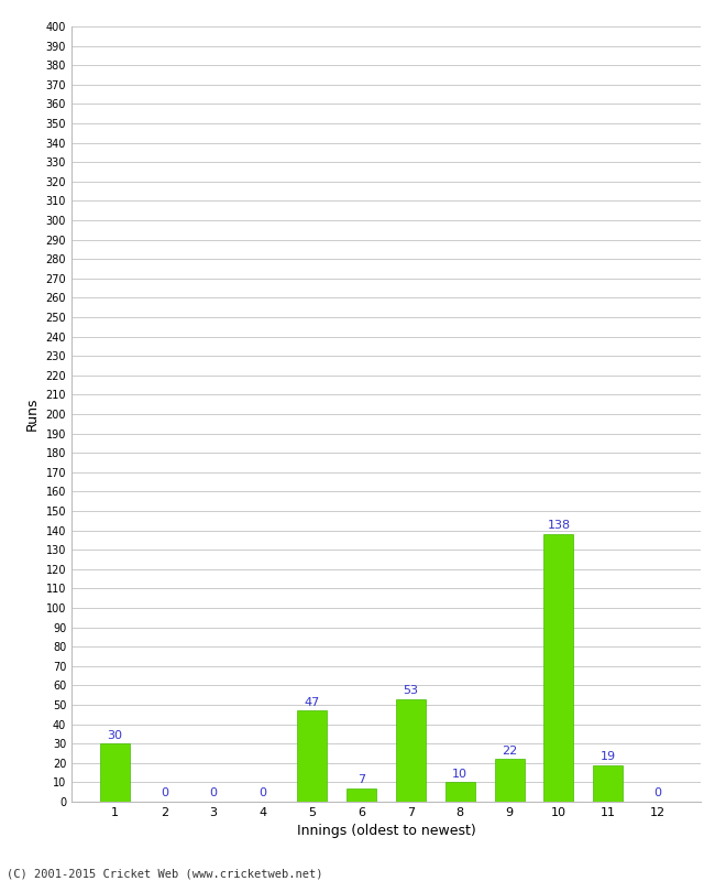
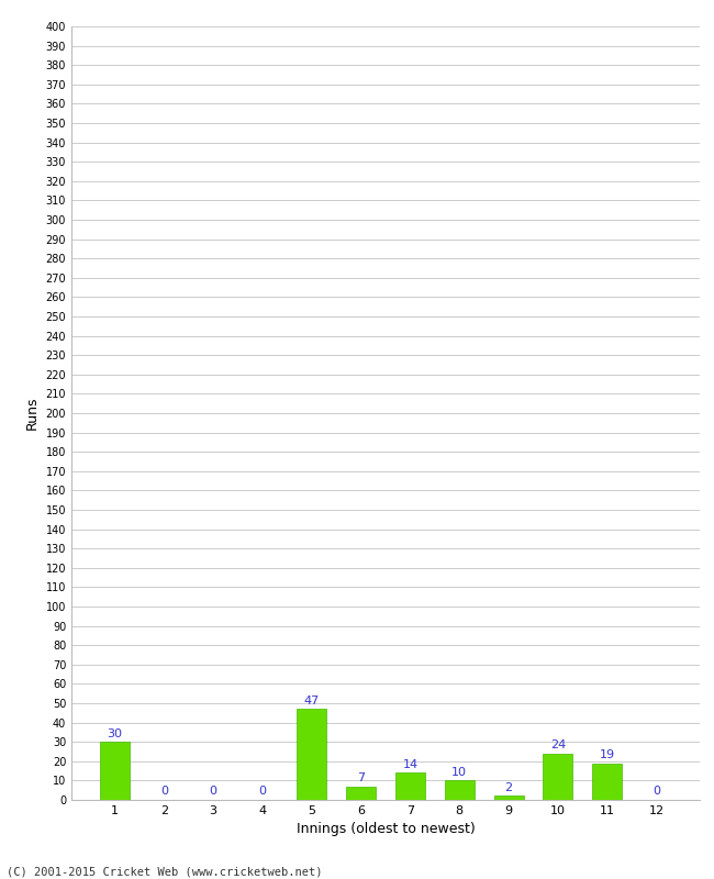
7: 53 -> 14
9: 22 -> 2
10: 138 -> 24
